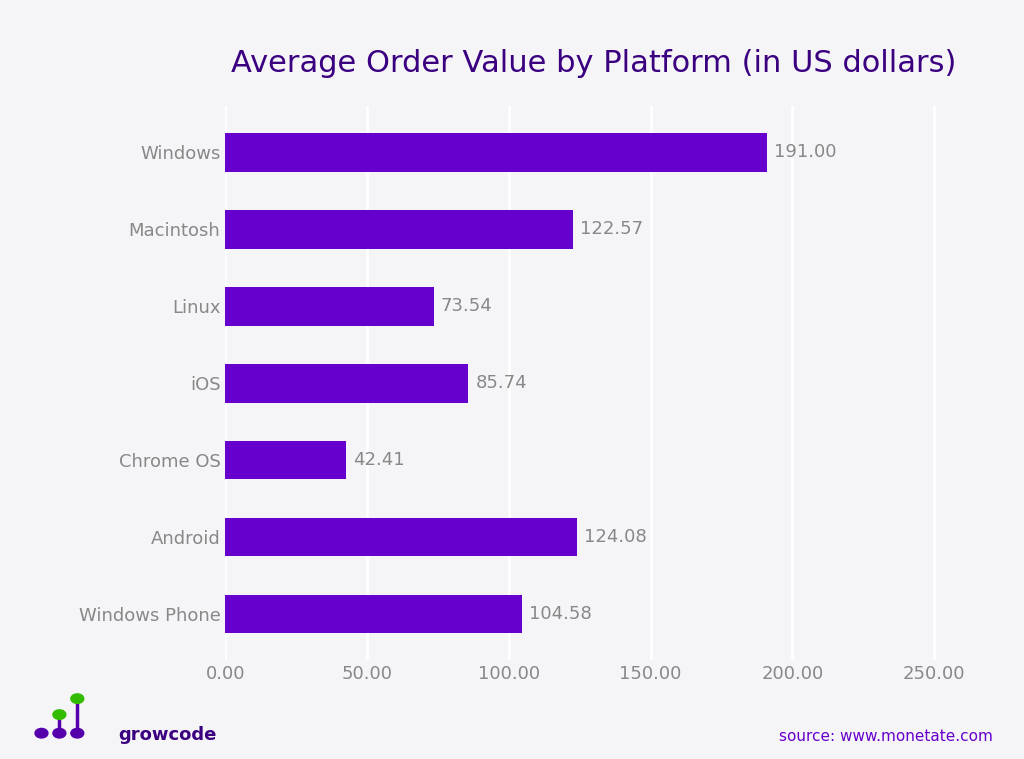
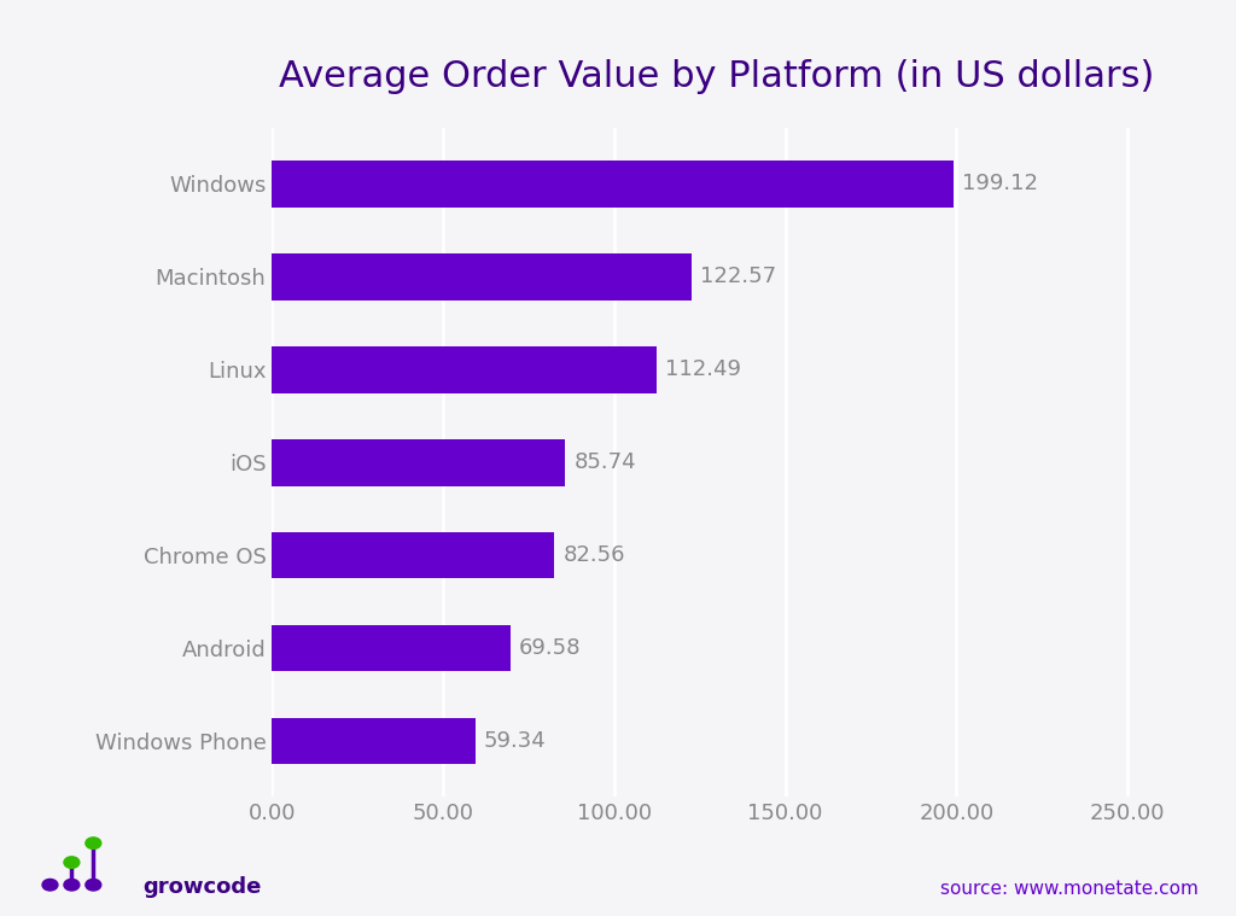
Windows: 191.00 -> 199.12
Linux: 73.54 -> 112.49
Chrome OS: 42.41 -> 82.56
Android: 124.08 -> 69.58
Windows Phone: 104.58 -> 59.34
